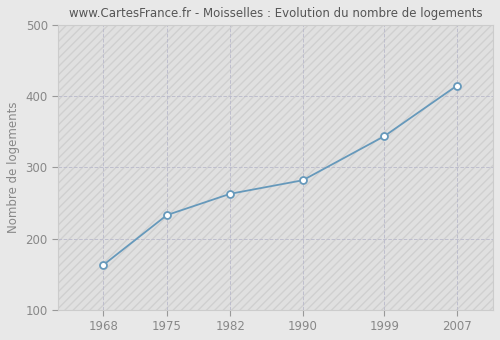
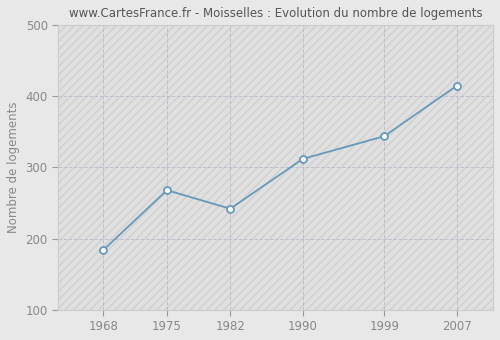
1968: 163 -> 184
1975: 233 -> 268
1982: 263 -> 242
1990: 282 -> 312
